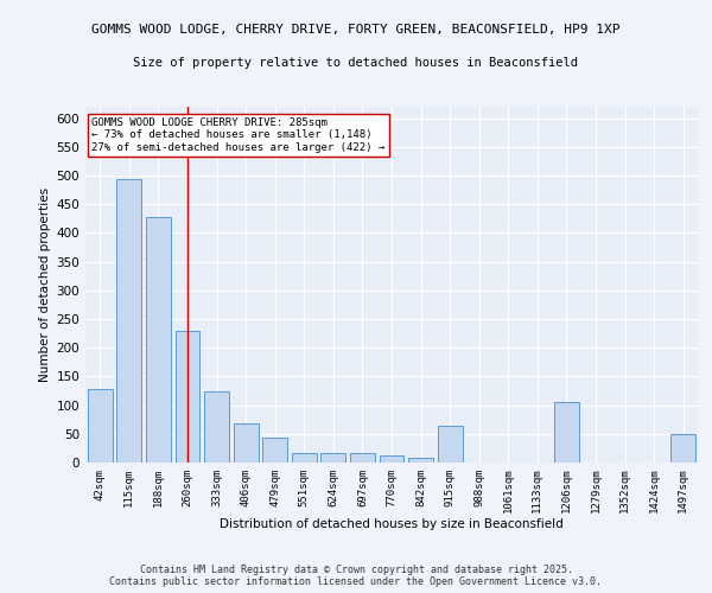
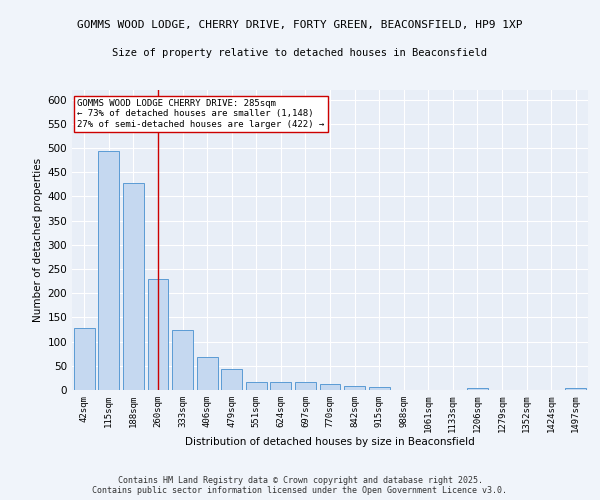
915sqm: 65 -> 6
1206sqm: 105 -> 5
1497sqm: 50 -> 4
